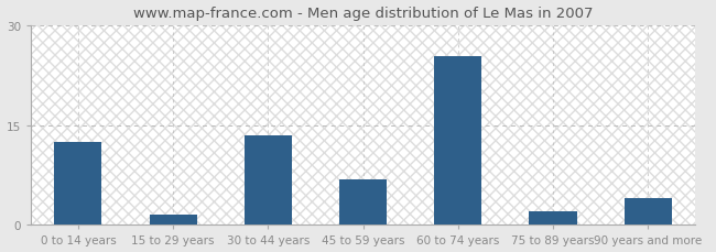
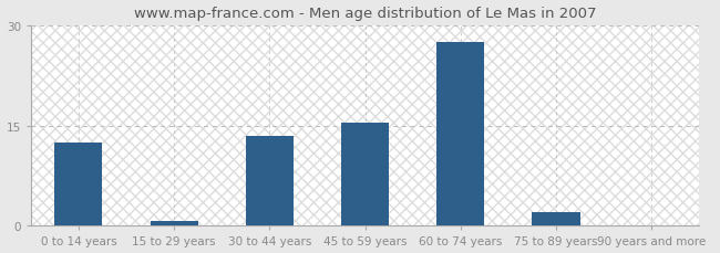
15 to 29 years: 1.6 -> 0.7
45 to 59 years: 6.8 -> 15.5
60 to 74 years: 25.4 -> 27.5
90 years and more: 4.0 -> 0.1
